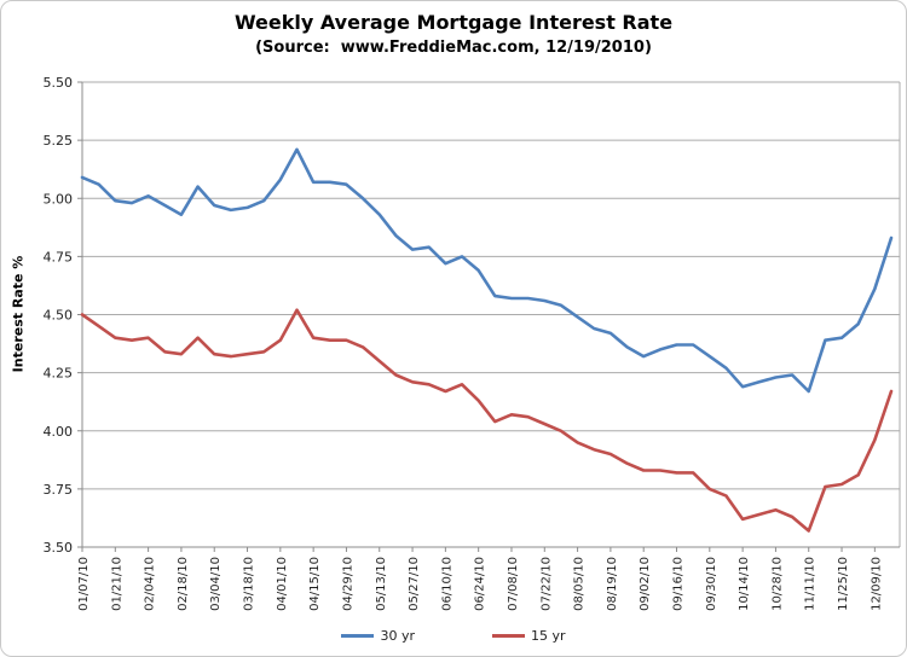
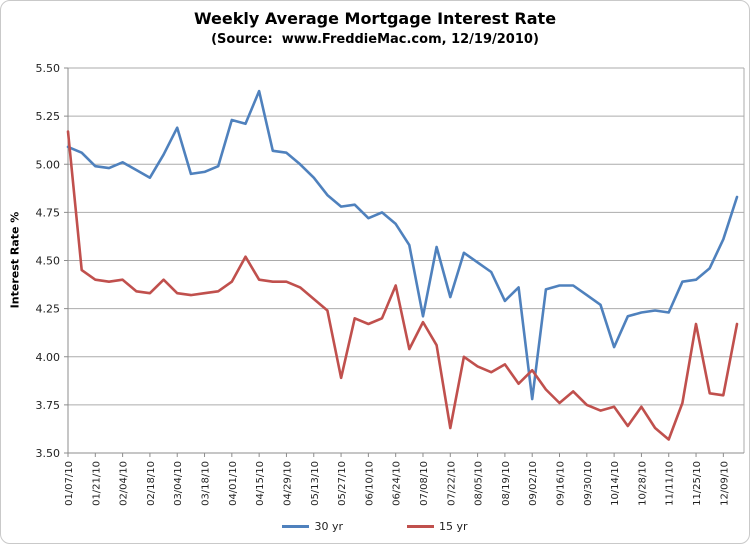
15 yr/01/07/10: 4.50 -> 5.17
30 yr/03/04/10: 4.97 -> 5.19
30 yr/04/01/10: 5.08 -> 5.23
30 yr/04/15/10: 5.07 -> 5.38
15 yr/05/27/10: 4.21 -> 3.89
15 yr/06/24/10: 4.13 -> 4.37
30 yr/07/08/10: 4.57 -> 4.21
15 yr/07/08/10: 4.07 -> 4.18
30 yr/07/22/10: 4.56 -> 4.31
15 yr/07/22/10: 4.03 -> 3.63
30 yr/08/19/10: 4.42 -> 4.29
15 yr/08/19/10: 3.90 -> 3.96
30 yr/09/02/10: 4.32 -> 3.78
15 yr/09/02/10: 3.83 -> 3.93
15 yr/09/16/10: 3.82 -> 3.76
30 yr/10/14/10: 4.19 -> 4.05
15 yr/10/14/10: 3.62 -> 3.74
15 yr/10/28/10: 3.66 -> 3.74
30 yr/11/11/10: 4.17 -> 4.23
15 yr/11/25/10: 3.77 -> 4.17
15 yr/12/09/10: 3.96 -> 3.80
